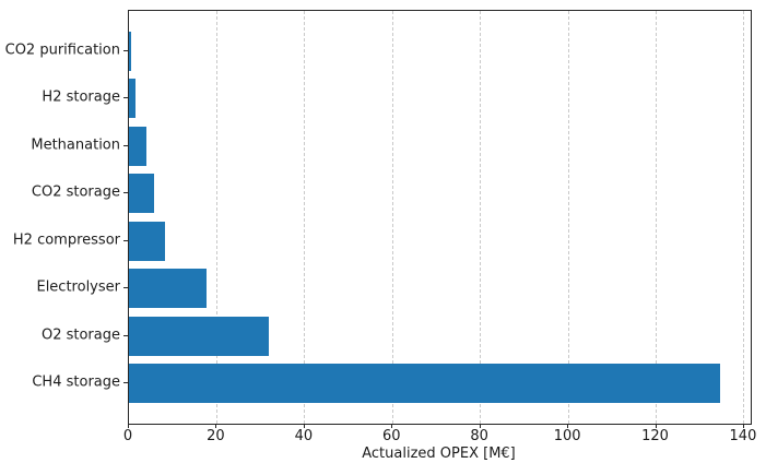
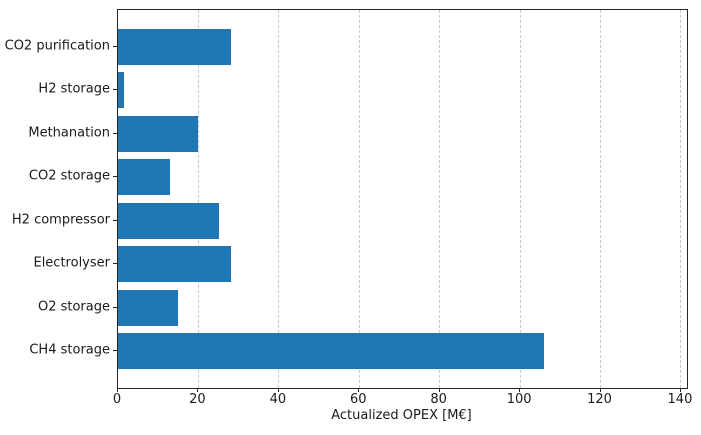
CO2 purification: 1 -> 28
Methanation: 4 -> 20
CO2 storage: 6 -> 13
H2 compressor: 8 -> 25
Electrolyser: 18 -> 28
O2 storage: 32 -> 15
CH4 storage: 134 -> 106
